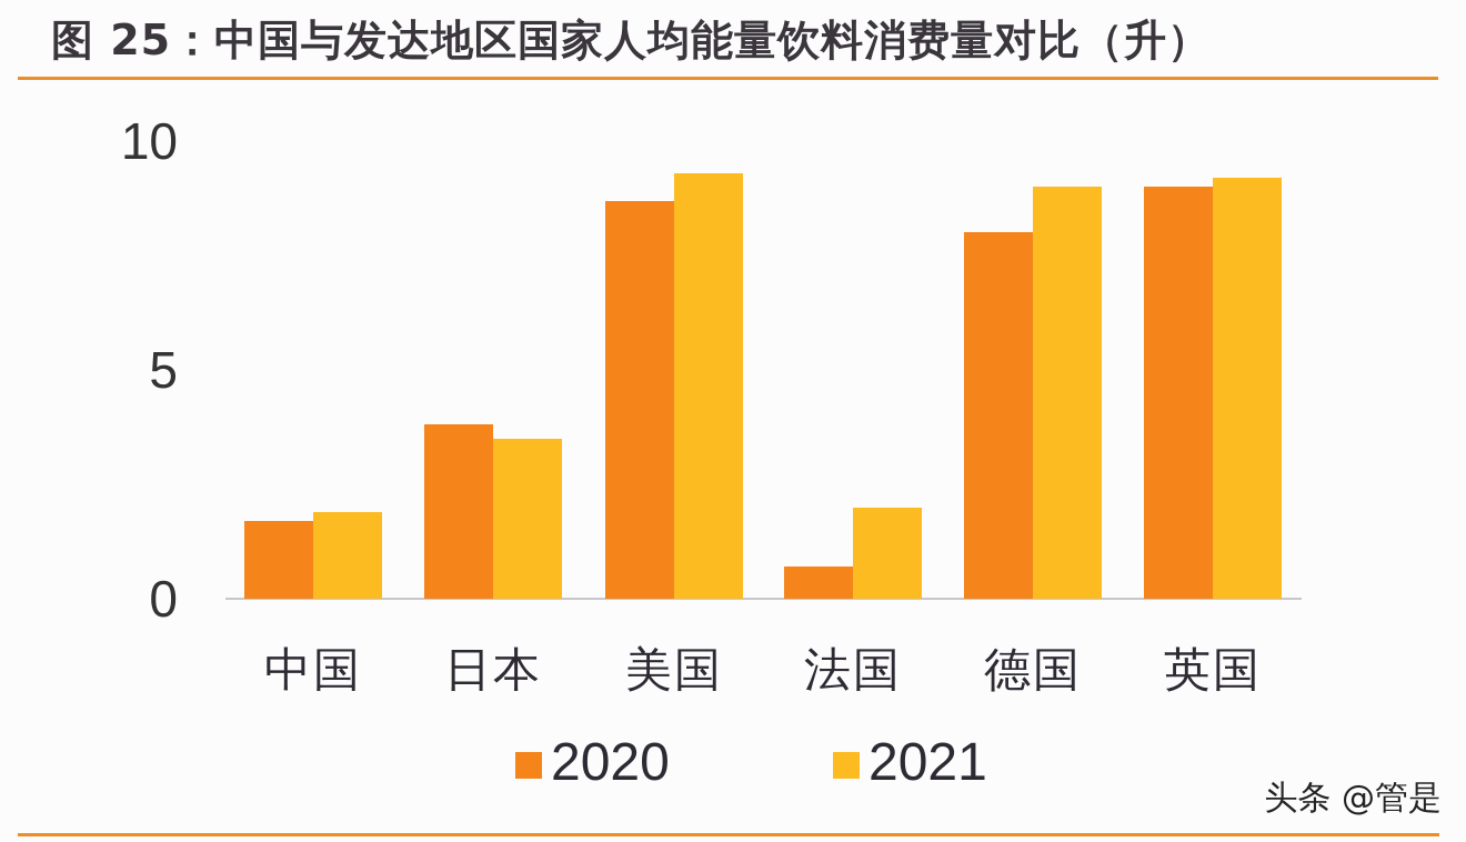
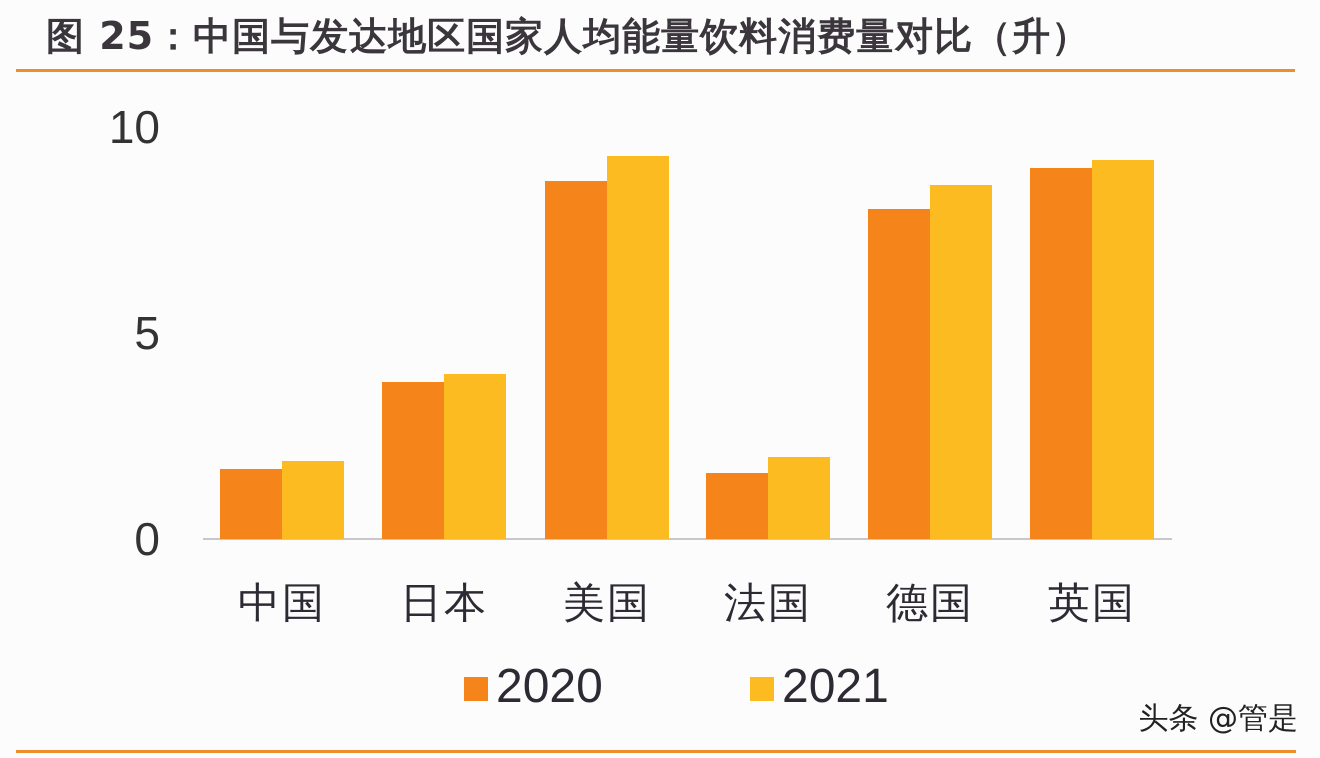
2021/日本: 3.5 -> 4.0
2020/法国: 0.7 -> 1.6
2021/德国: 9.0 -> 8.6
